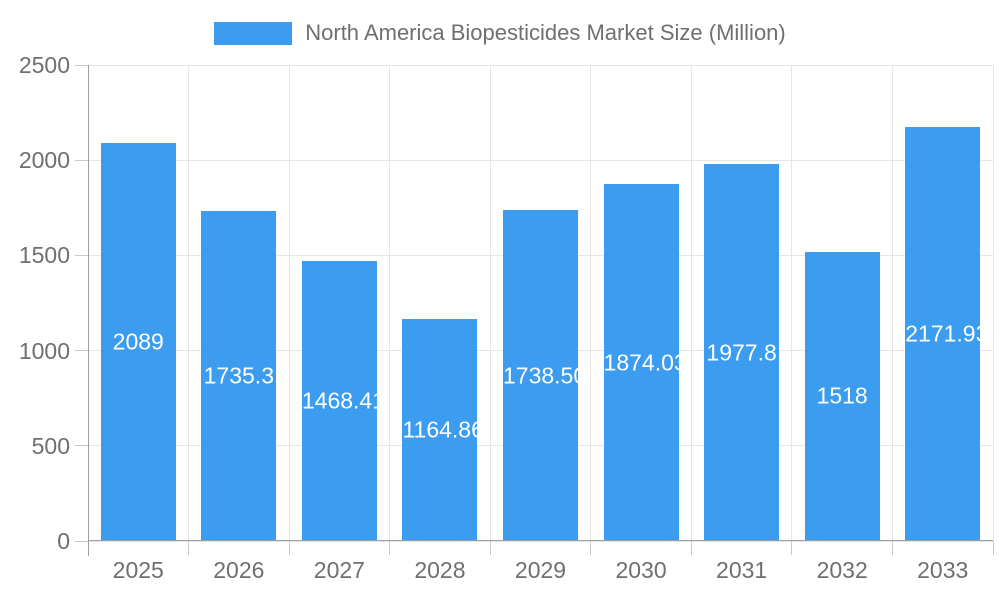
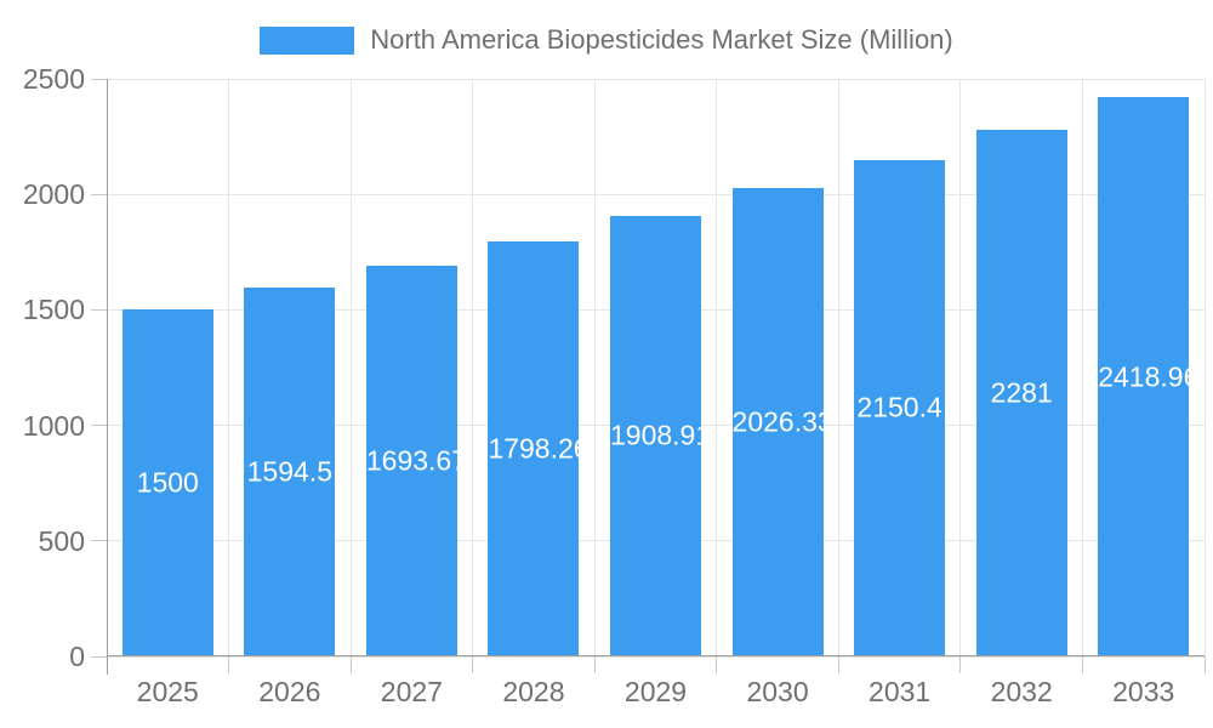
2025: 2089 -> 1500
2026: 1735.3 -> 1594.5
2027: 1468.41 -> 1693.67
2028: 1164.86 -> 1798.26
2029: 1738.50 -> 1908.91
2030: 1874.03 -> 2026.33
2031: 1977.8 -> 2150.4
2032: 1518 -> 2281
2033: 2171.93 -> 2418.96
